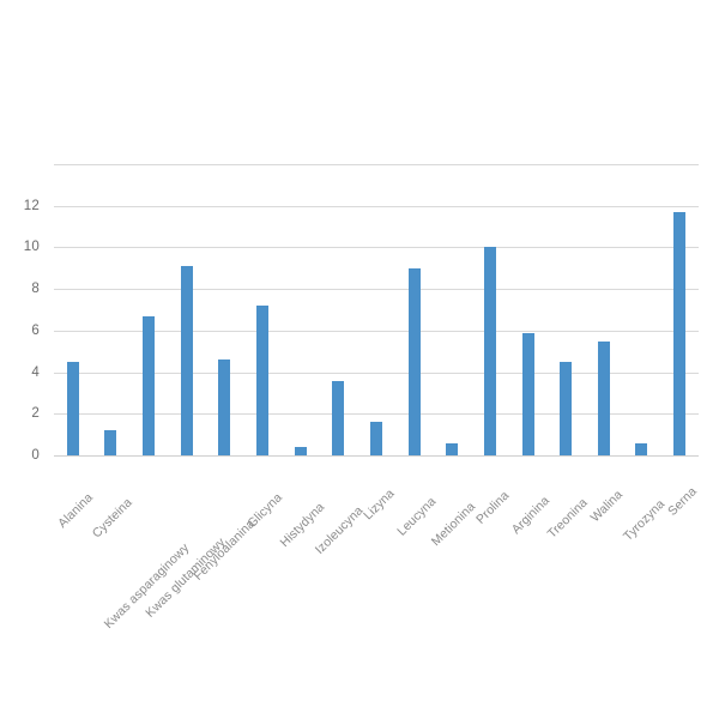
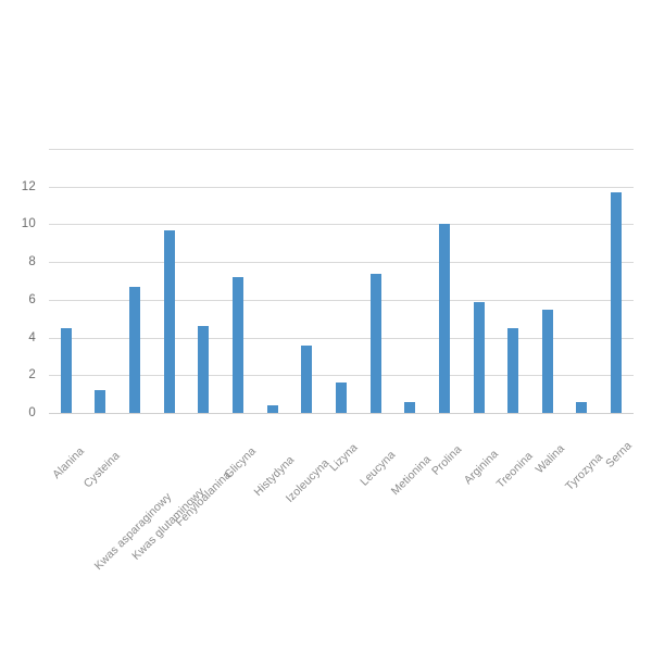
Kwas glutaminowy: 9.1 -> 9.7
Leucyna: 9.0 -> 7.4
